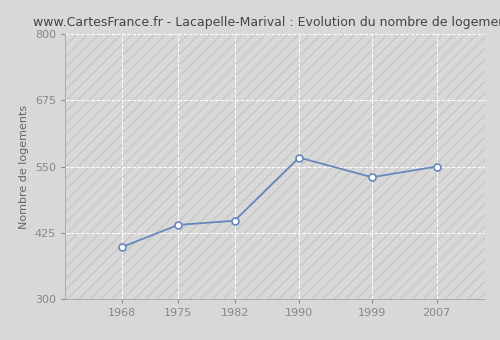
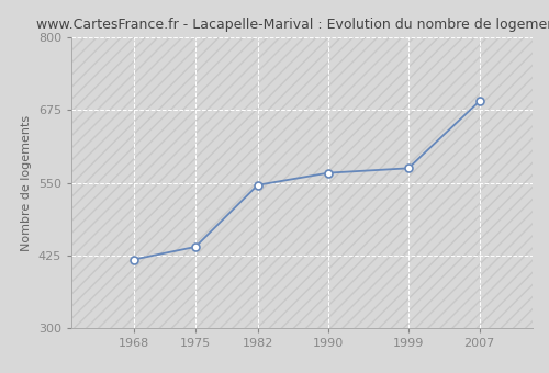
1968: 398 -> 418
1982: 448 -> 546
1999: 530 -> 575
2007: 550 -> 690
